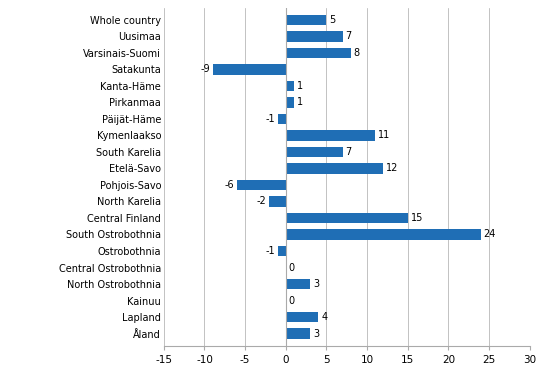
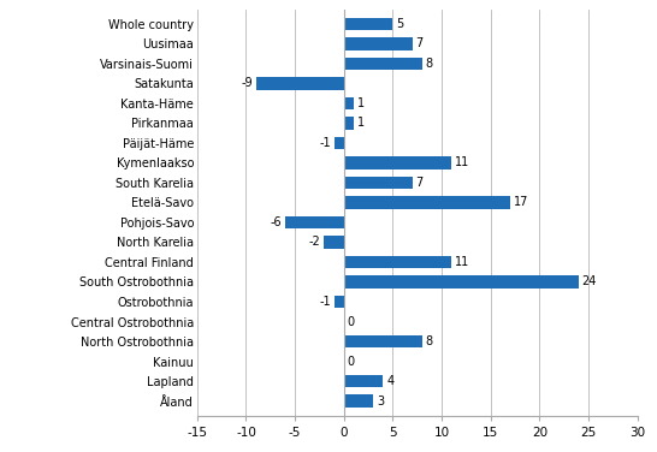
Etelä-Savo: 12 -> 17
Central Finland: 15 -> 11
North Ostrobothnia: 3 -> 8
